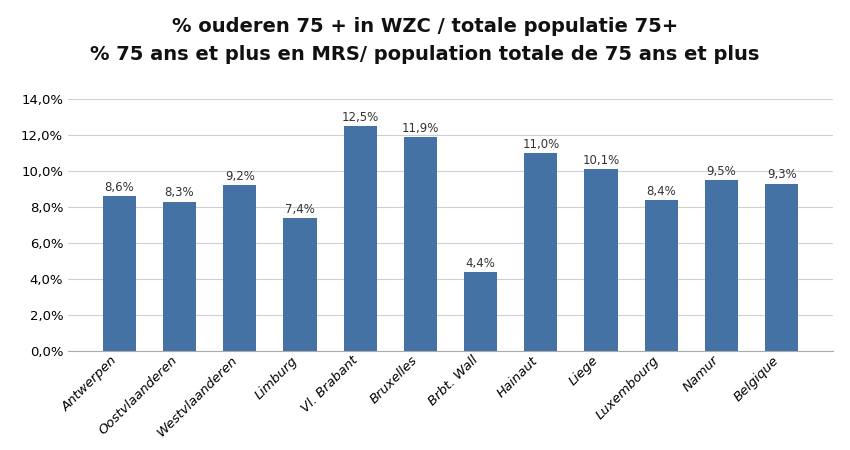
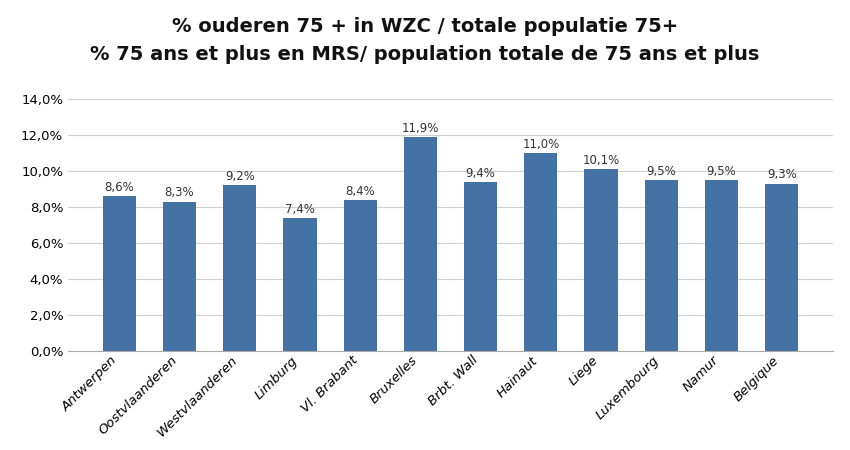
Vl. Brabant: 12,5% -> 8,4%
Brbt. Wall: 4,4% -> 9,4%
Luxembourg: 8,4% -> 9,5%
